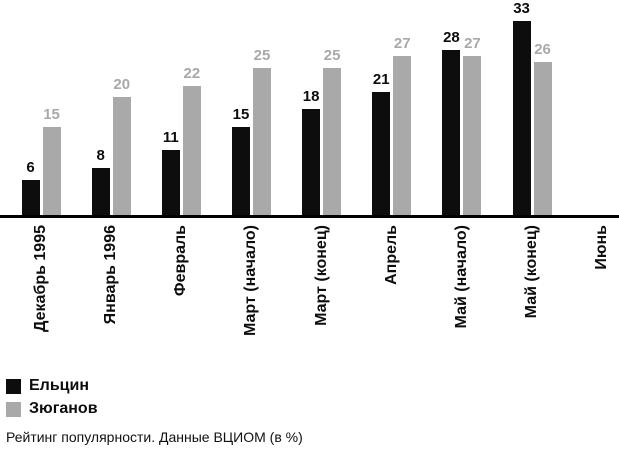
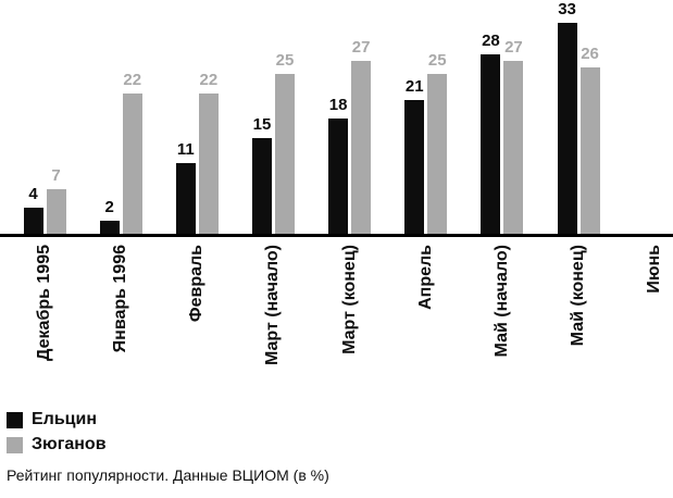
Ельцин/Декабрь 1995: 6 -> 4
Зюганов/Декабрь 1995: 15 -> 7
Ельцин/Январь 1996: 8 -> 2
Зюганов/Январь 1996: 20 -> 22
Зюганов/Март (конец): 25 -> 27
Зюганов/Апрель: 27 -> 25
